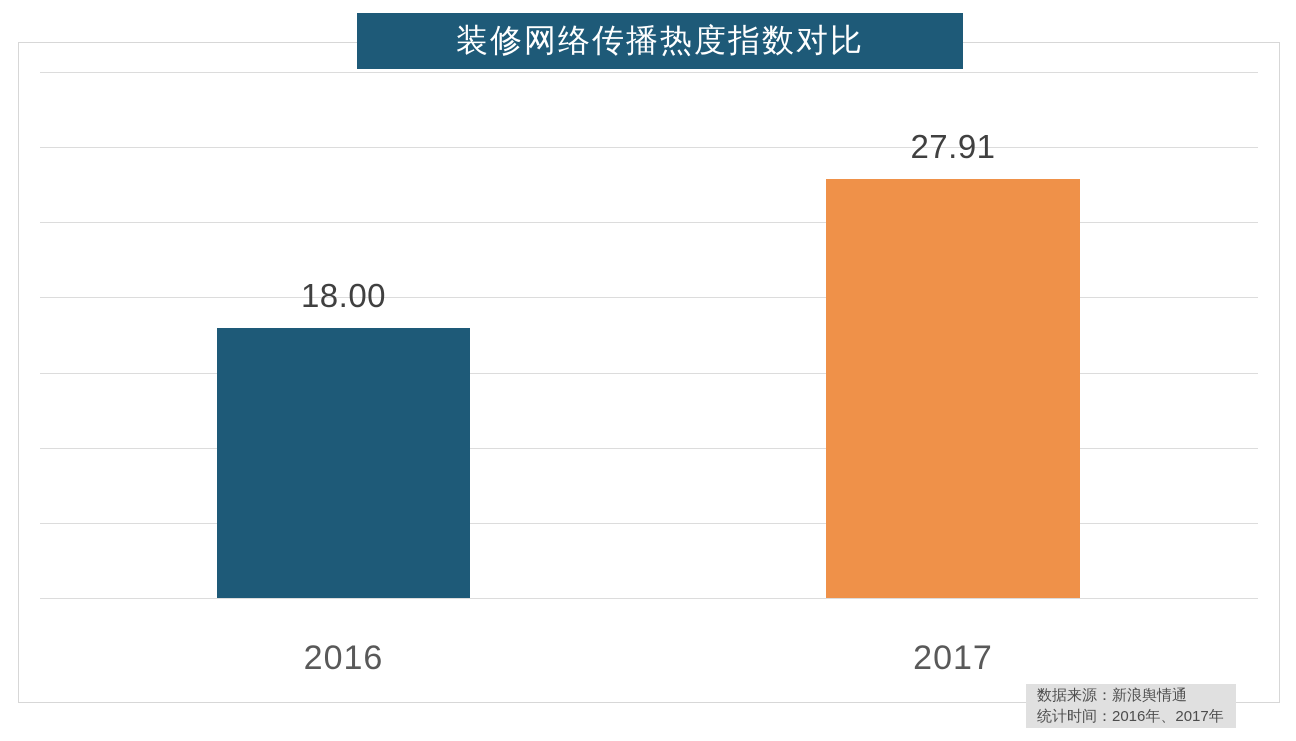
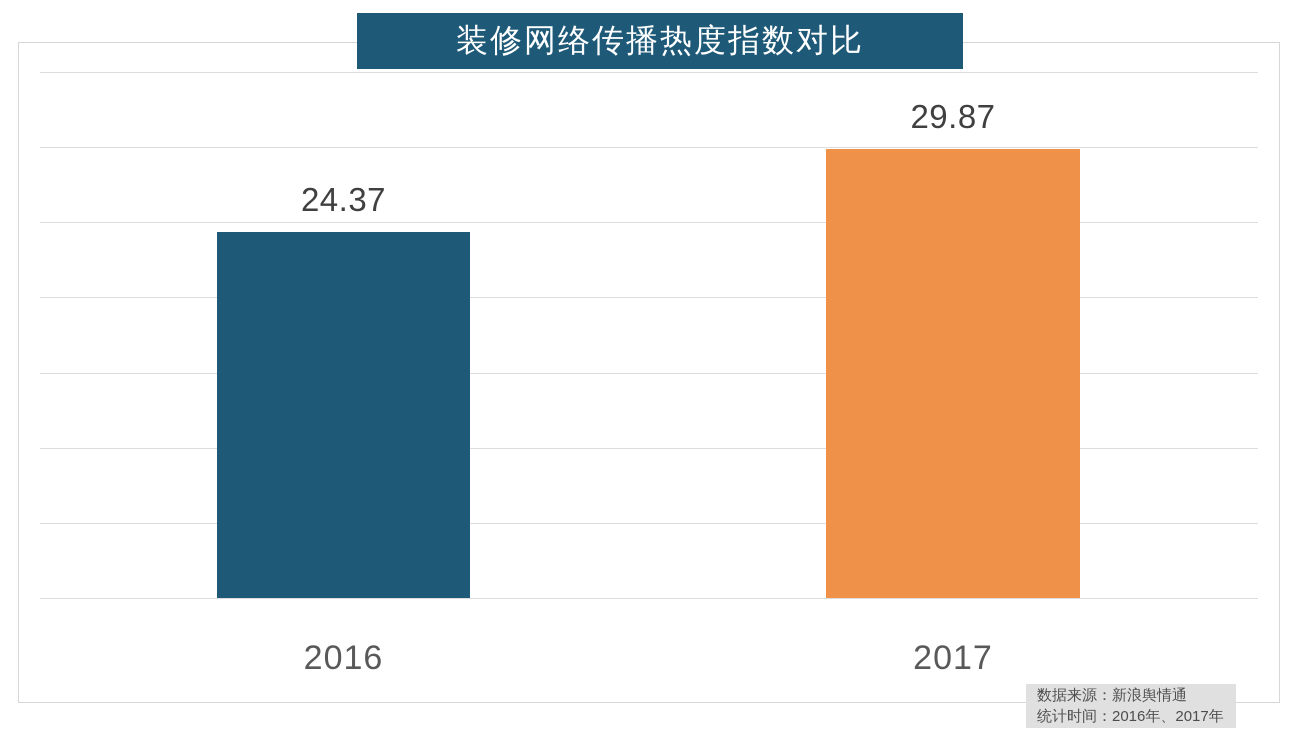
2016: 18.00 -> 24.37
2017: 27.91 -> 29.87
